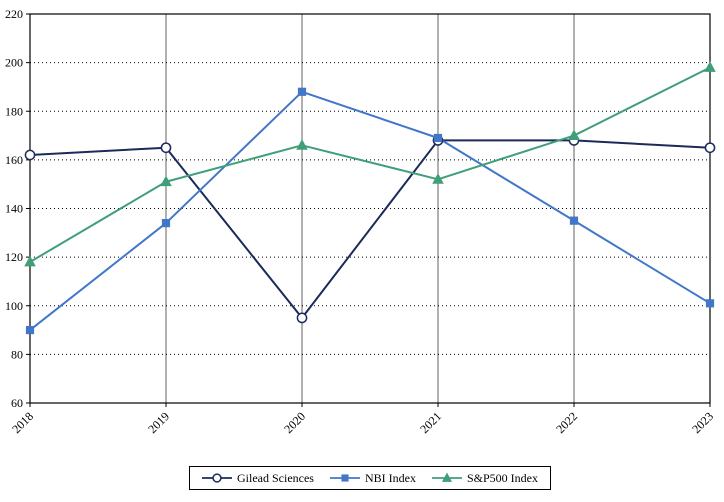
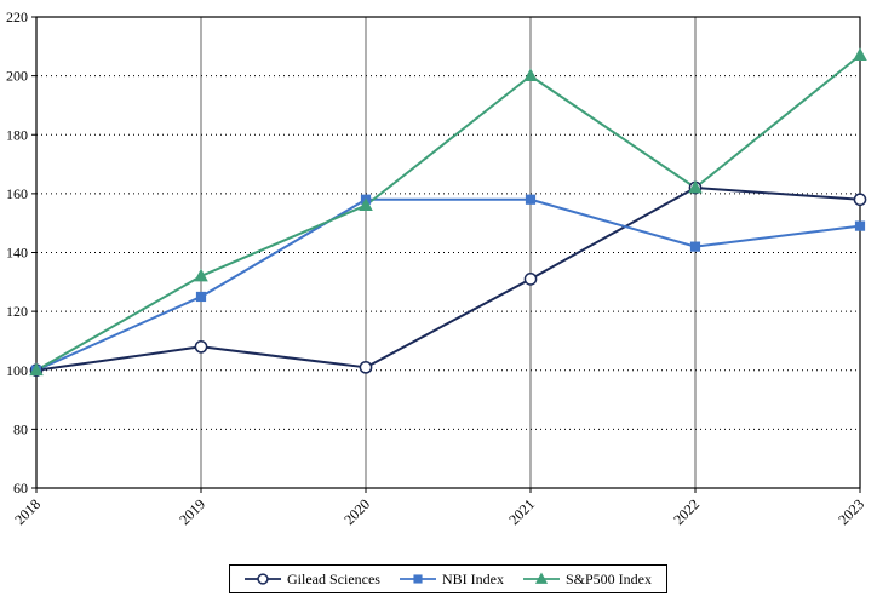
Gilead Sciences/2018: 162 -> 100
NBI Index/2018: 90 -> 100
S&P500 Index/2018: 118 -> 100
Gilead Sciences/2019: 165 -> 108
NBI Index/2019: 134 -> 125
S&P500 Index/2019: 151 -> 132
Gilead Sciences/2020: 95 -> 101
NBI Index/2020: 188 -> 158
S&P500 Index/2020: 166 -> 156
Gilead Sciences/2021: 168 -> 131
NBI Index/2021: 169 -> 158
S&P500 Index/2021: 152 -> 200
Gilead Sciences/2022: 168 -> 162
NBI Index/2022: 135 -> 142
S&P500 Index/2022: 170 -> 162
Gilead Sciences/2023: 165 -> 158
NBI Index/2023: 101 -> 149
S&P500 Index/2023: 198 -> 207
